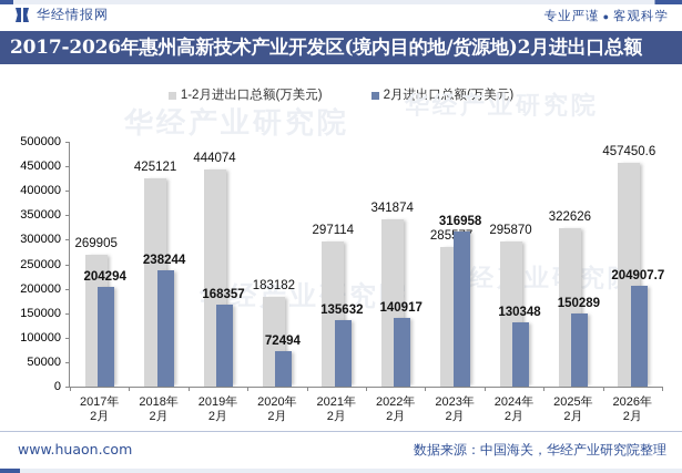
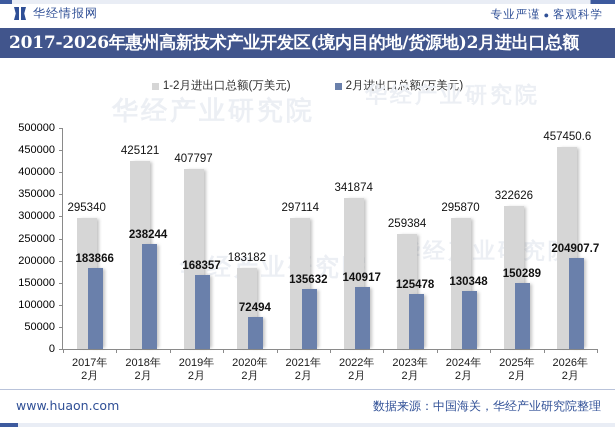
1-2月进出口总额(万美元)/2017年 2月: 269905 -> 295340
2月进出口总额(万美元)/2017年 2月: 204294 -> 183866
1-2月进出口总额(万美元)/2019年 2月: 444074 -> 407797
1-2月进出口总额(万美元)/2023年 2月: 285577 -> 259384
2月进出口总额(万美元)/2023年 2月: 316958 -> 125478
